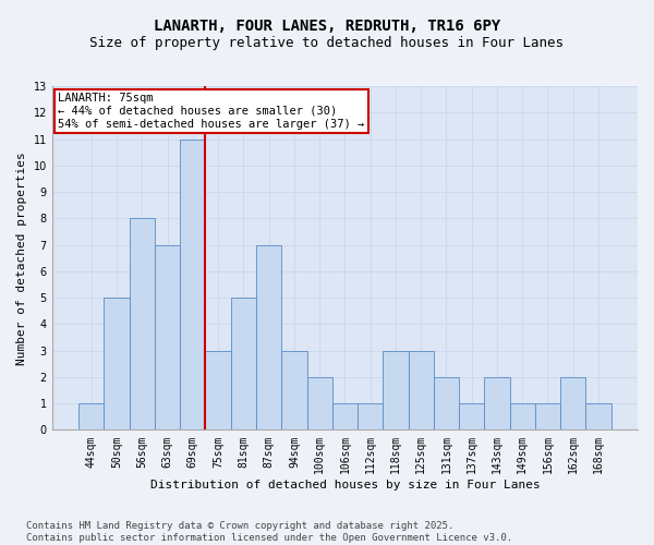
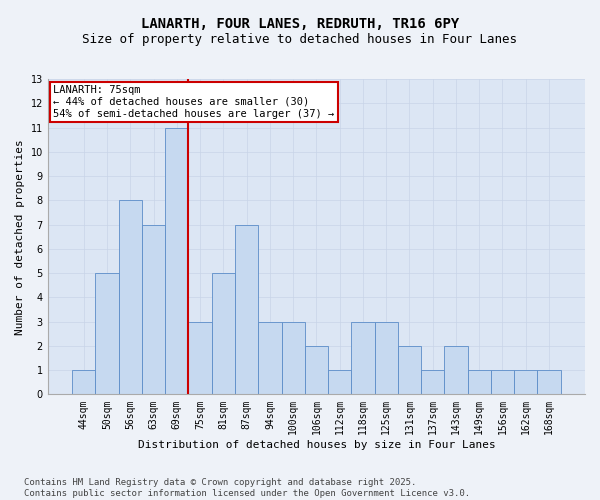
100sqm: 2 -> 3
106sqm: 1 -> 2
162sqm: 2 -> 1
